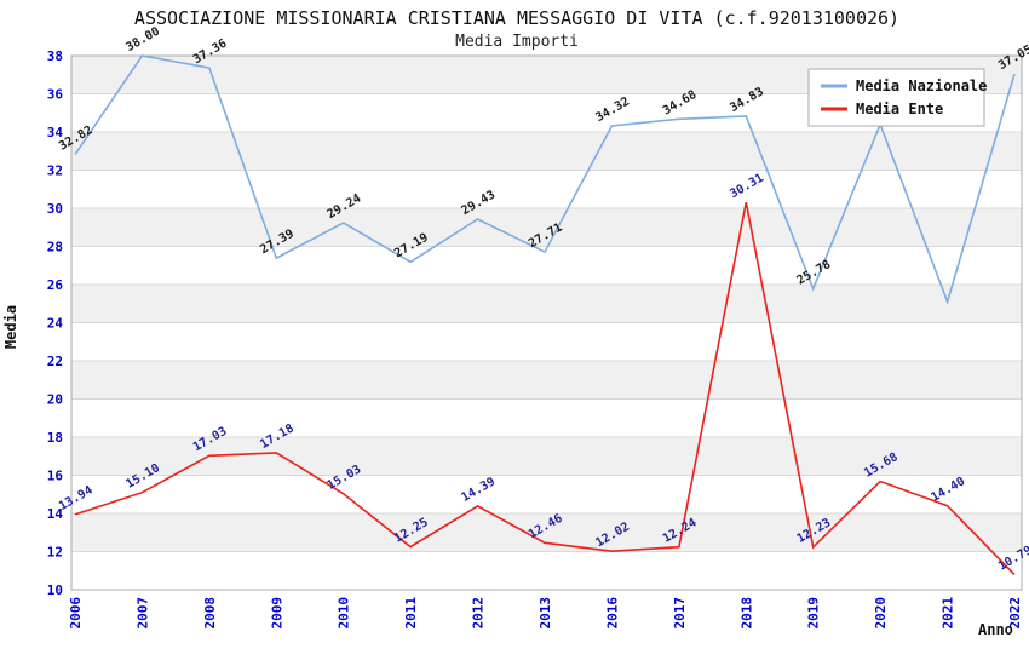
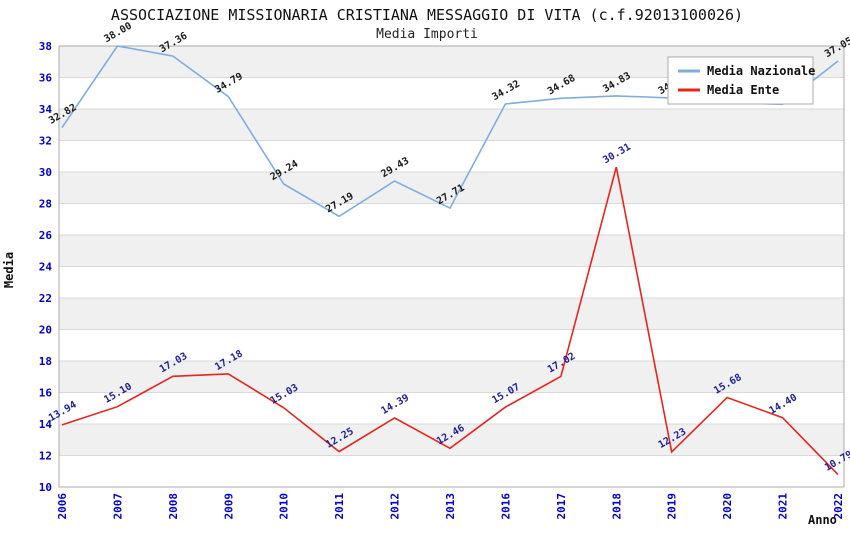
Media Nazionale/2009: 27.39 -> 34.79
Media Ente/2016: 12.02 -> 15.07
Media Ente/2017: 12.24 -> 17.02
Media Nazionale/2019: 25.78 -> 34.70
Media Nazionale/2021: 25.1 -> 34.3
